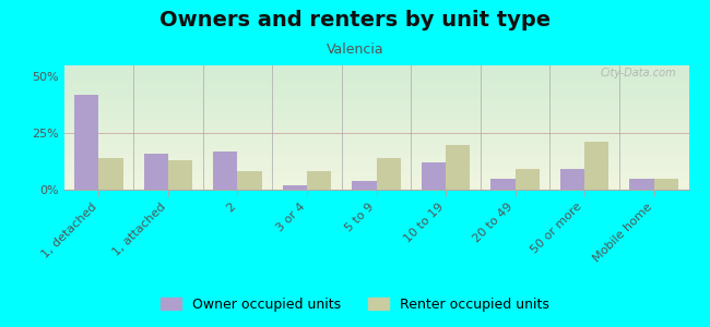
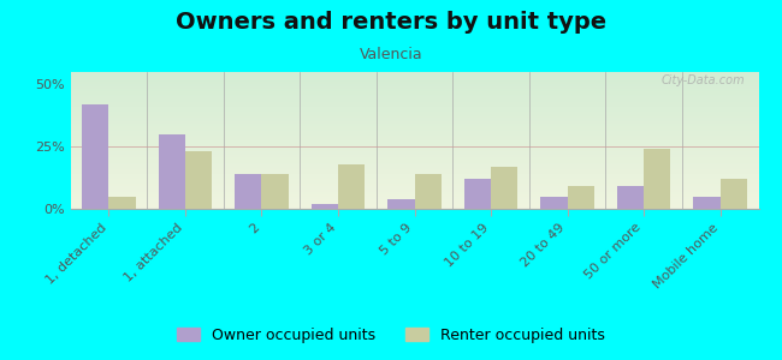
Renter occupied units/1, detached: 14% -> 5%
Owner occupied units/1, attached: 16% -> 30%
Renter occupied units/1, attached: 13% -> 23%
Owner occupied units/2: 17% -> 14%
Renter occupied units/2: 8% -> 14%
Renter occupied units/3 or 4: 8% -> 18%
Renter occupied units/10 to 19: 20% -> 17%
Renter occupied units/50 or more: 21% -> 24%
Renter occupied units/Mobile home: 5% -> 12%
